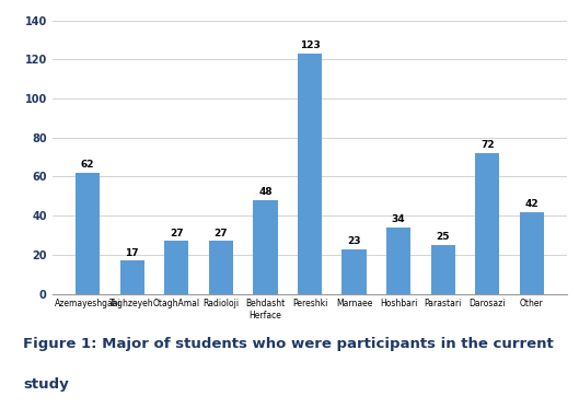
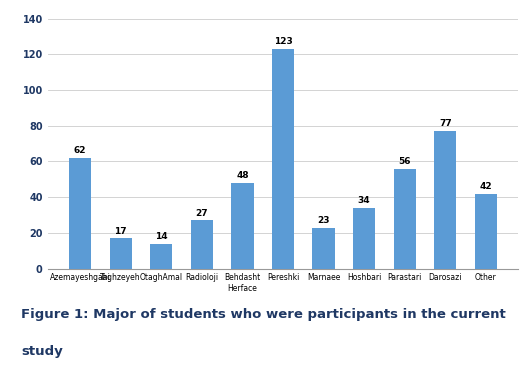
OtaghAmal: 27 -> 14
Parastari: 25 -> 56
Darosazi: 72 -> 77
